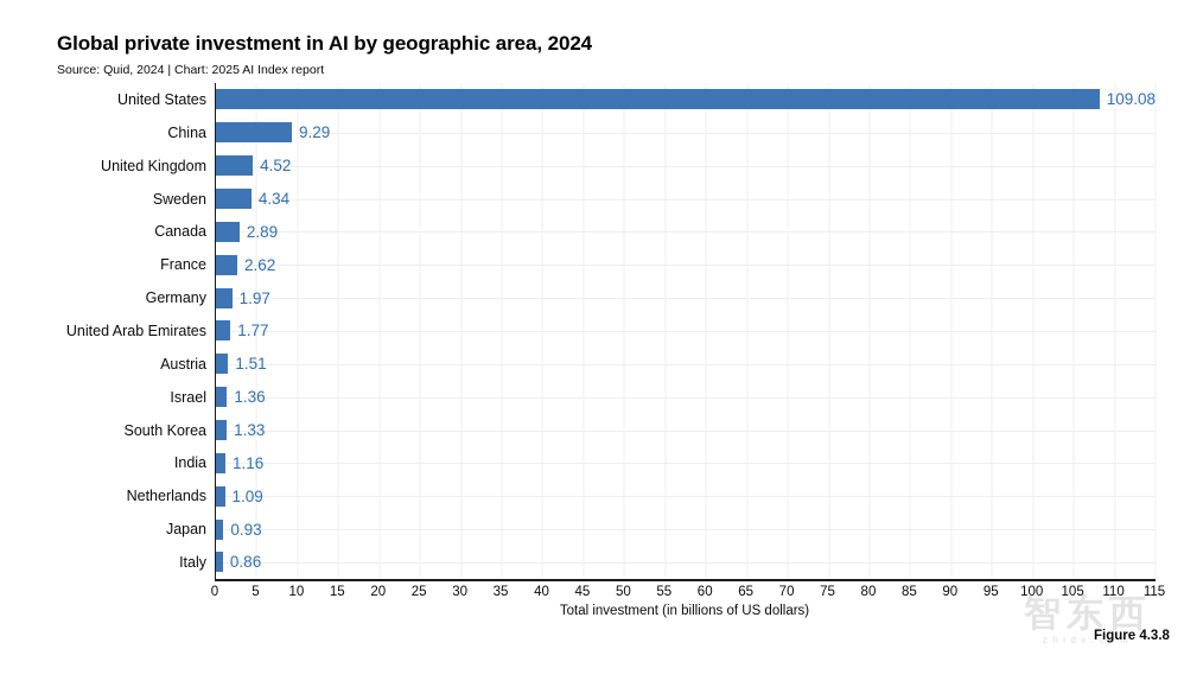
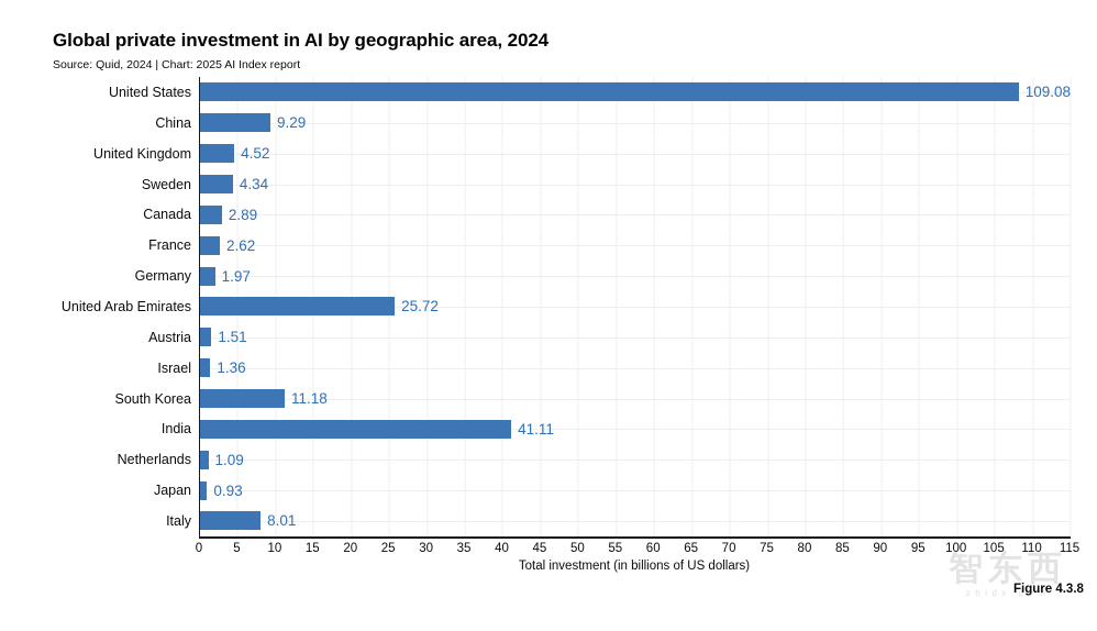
United Arab Emirates: 1.77 -> 25.72
South Korea: 1.33 -> 11.18
India: 1.16 -> 41.11
Italy: 0.86 -> 8.01
